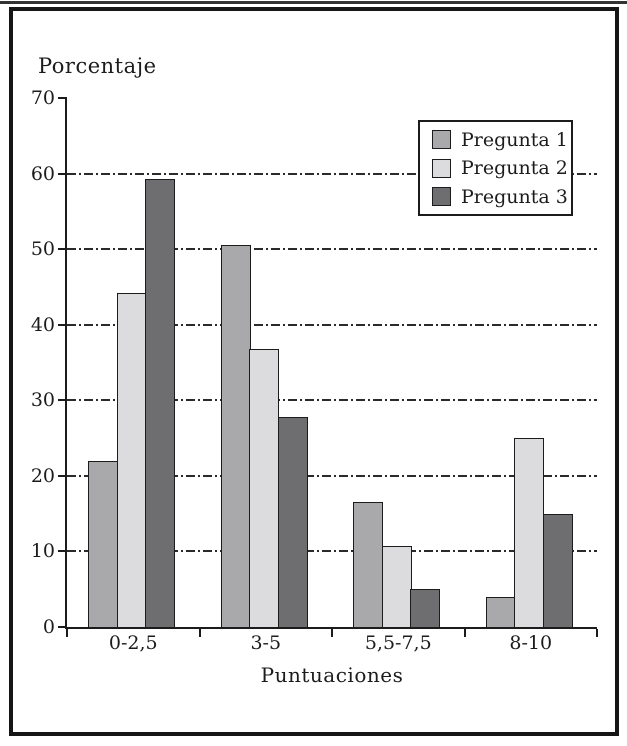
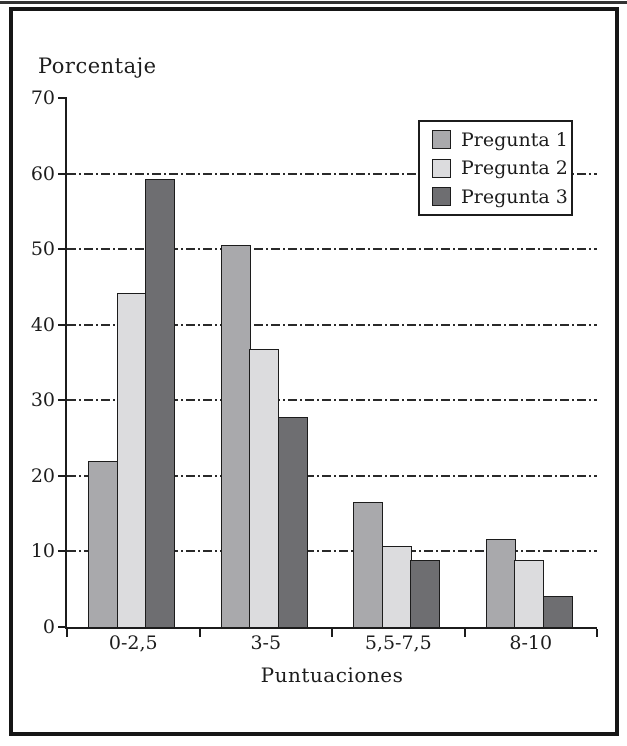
Pregunta 3/5,5-7,5: 5 -> 9
Pregunta 1/8-10: 4 -> 12
Pregunta 2/8-10: 25 -> 9
Pregunta 3/8-10: 15 -> 4
